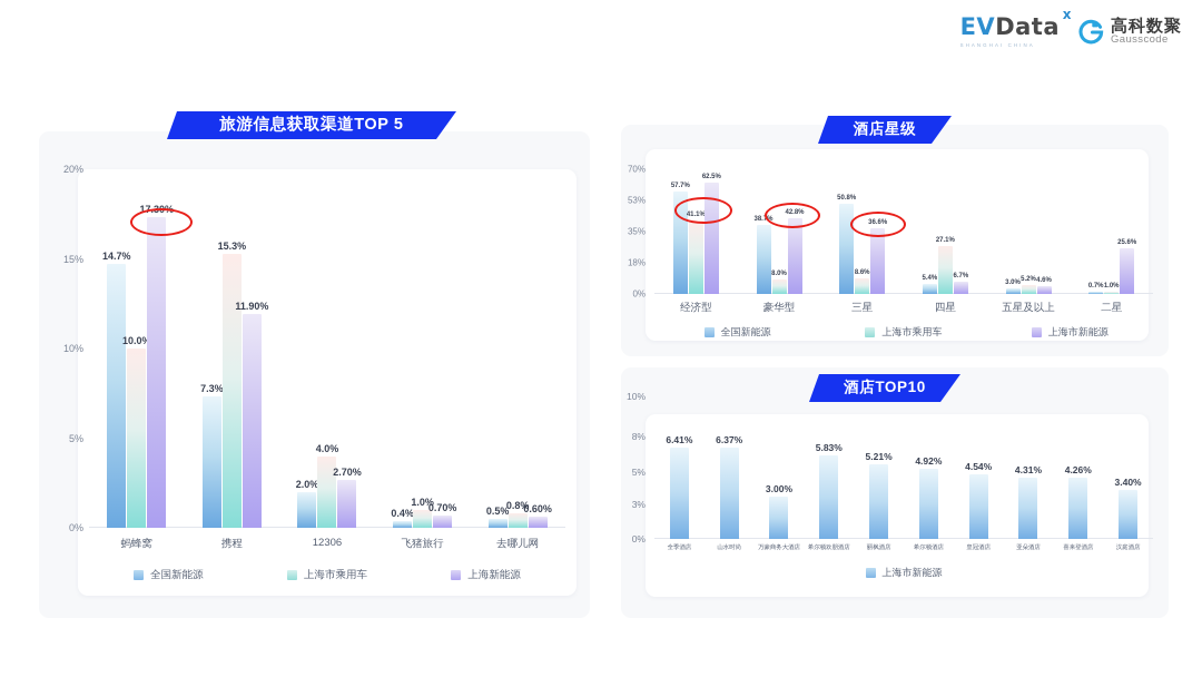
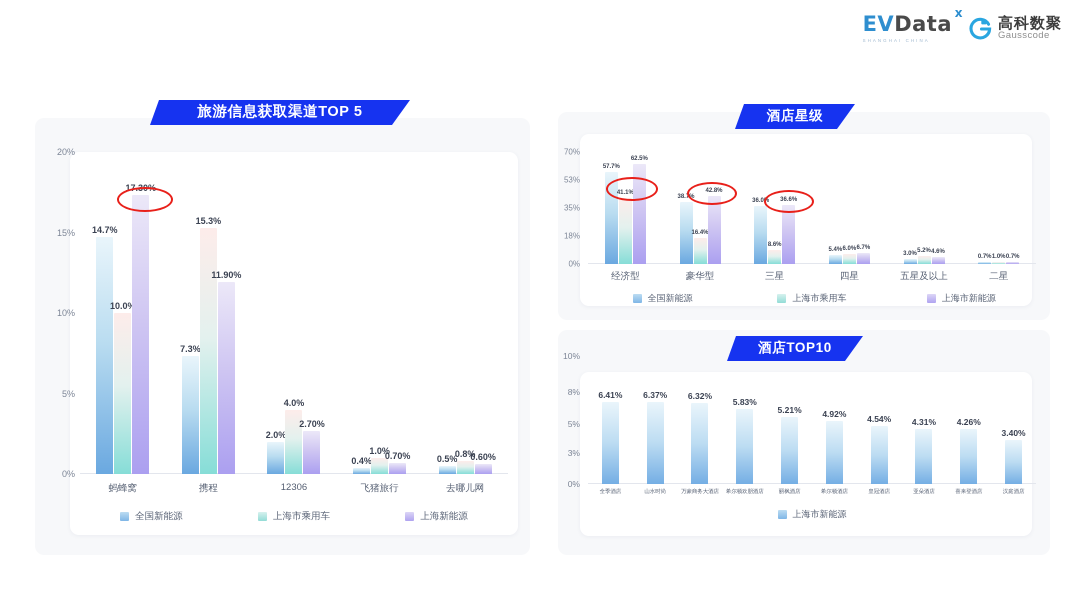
酒店星级/上海市乘用车/豪华型: 8.0% -> 16.4%
酒店星级/全国新能源/三星: 50.8% -> 36.0%
酒店星级/上海市乘用车/四星: 27.1% -> 6.0%
酒店星级/上海市新能源/二星: 25.6% -> 0.7%
酒店TOP10/万豪商务大酒店: 3.00% -> 6.32%
